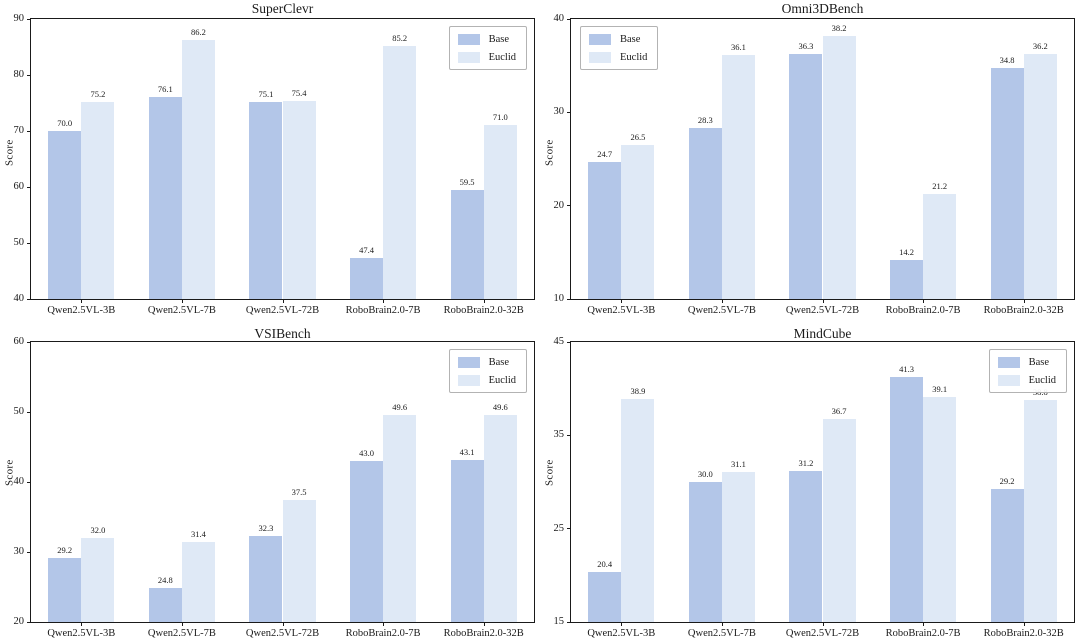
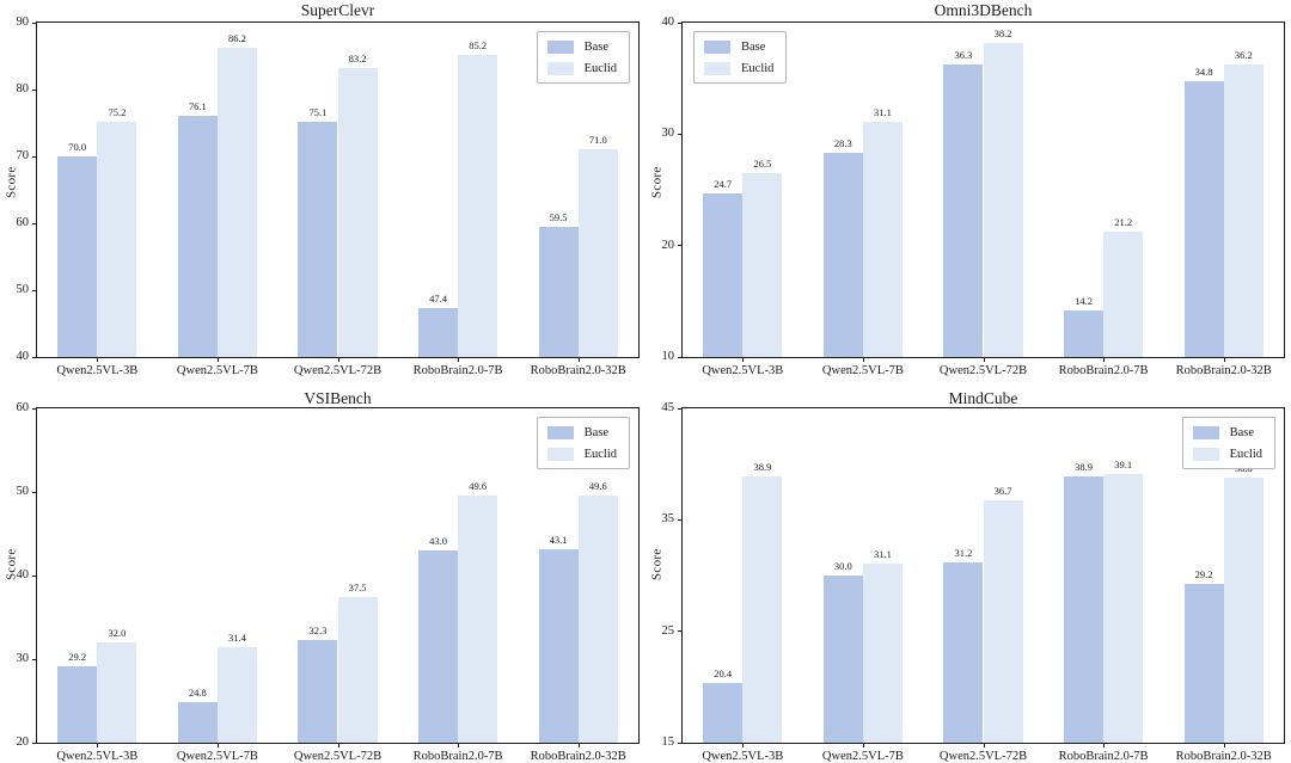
SuperClevr/Euclid/Qwen2.5VL-72B: 75.4 -> 83.2
Omni3DBench/Euclid/Qwen2.5VL-7B: 36.1 -> 31.1
MindCube/Base/RoboBrain2.0-7B: 41.3 -> 38.9
